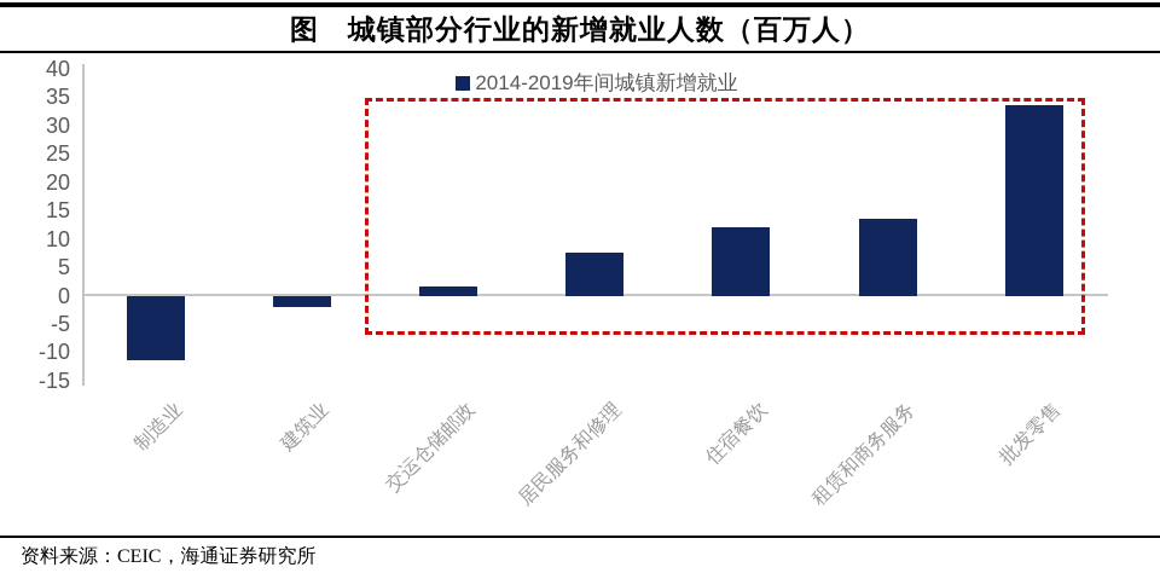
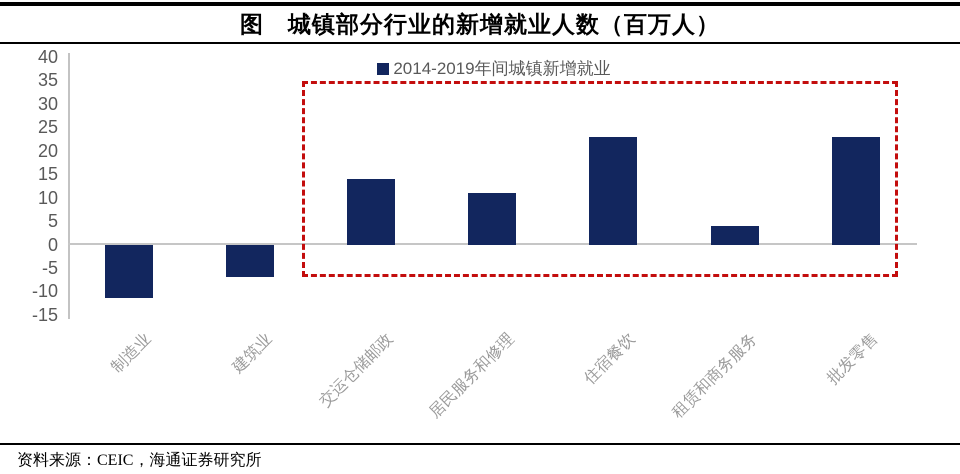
建筑业: -2 -> -7
交运仓储邮政: 2 -> 14
居民服务和修理: 8 -> 11
住宿餐饮: 12 -> 23
租赁和商务服务: 14 -> 4
批发零售: 34 -> 23
